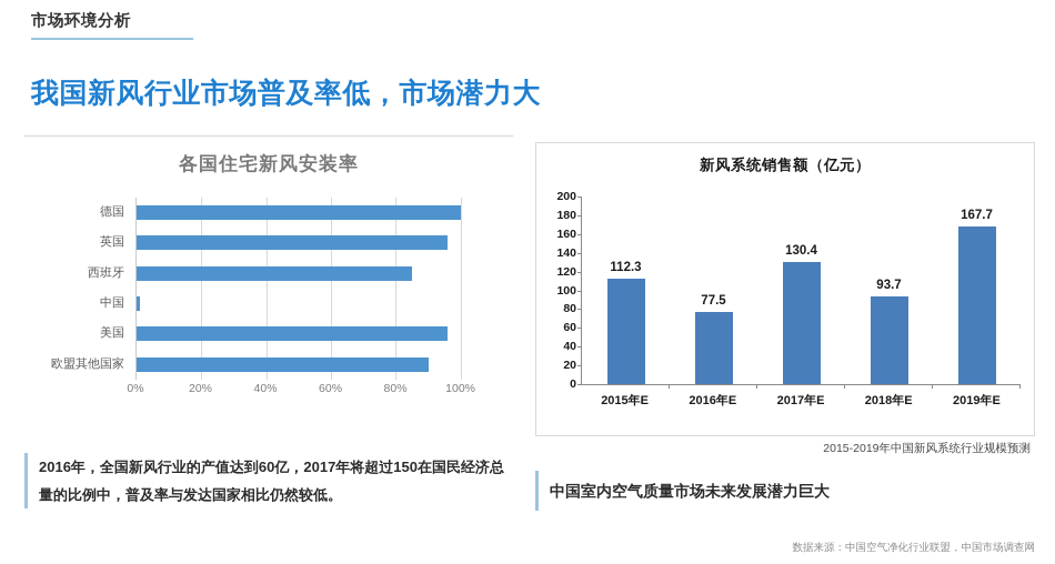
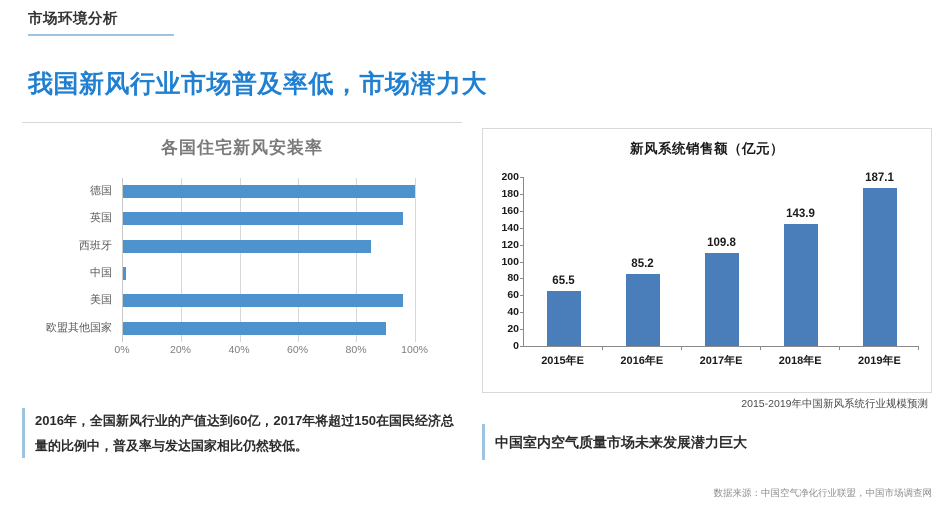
新风系统销售额（亿元）/2015年E: 112.3 -> 65.5
新风系统销售额（亿元）/2016年E: 77.5 -> 85.2
新风系统销售额（亿元）/2017年E: 130.4 -> 109.8
新风系统销售额（亿元）/2018年E: 93.7 -> 143.9
新风系统销售额（亿元）/2019年E: 167.7 -> 187.1
